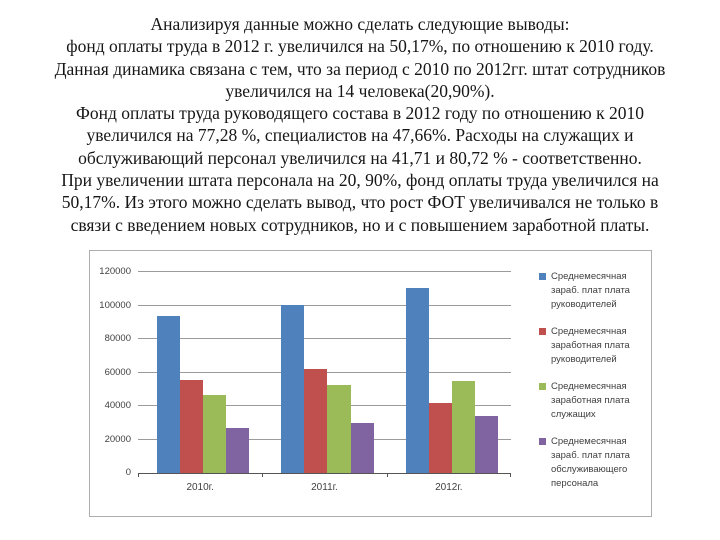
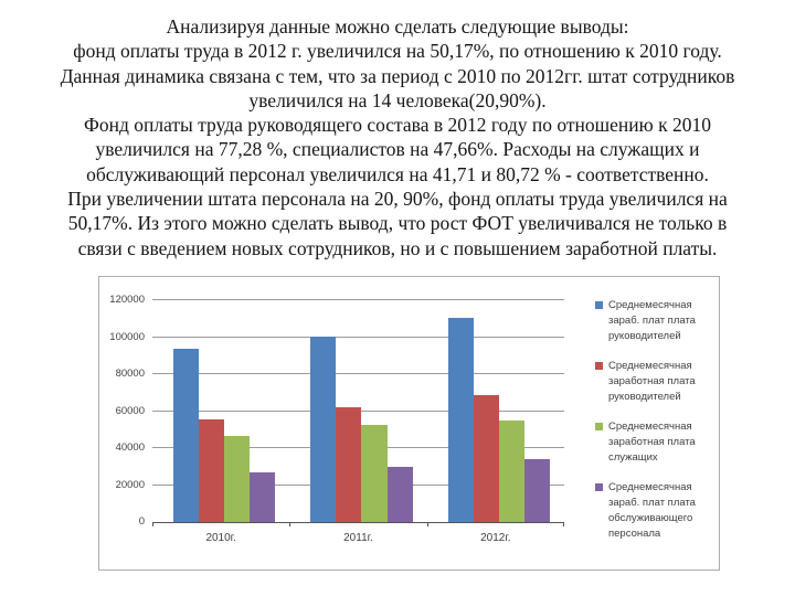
Среднемесячная заработная плата руководителей/2012г.: 42000 -> 68000
